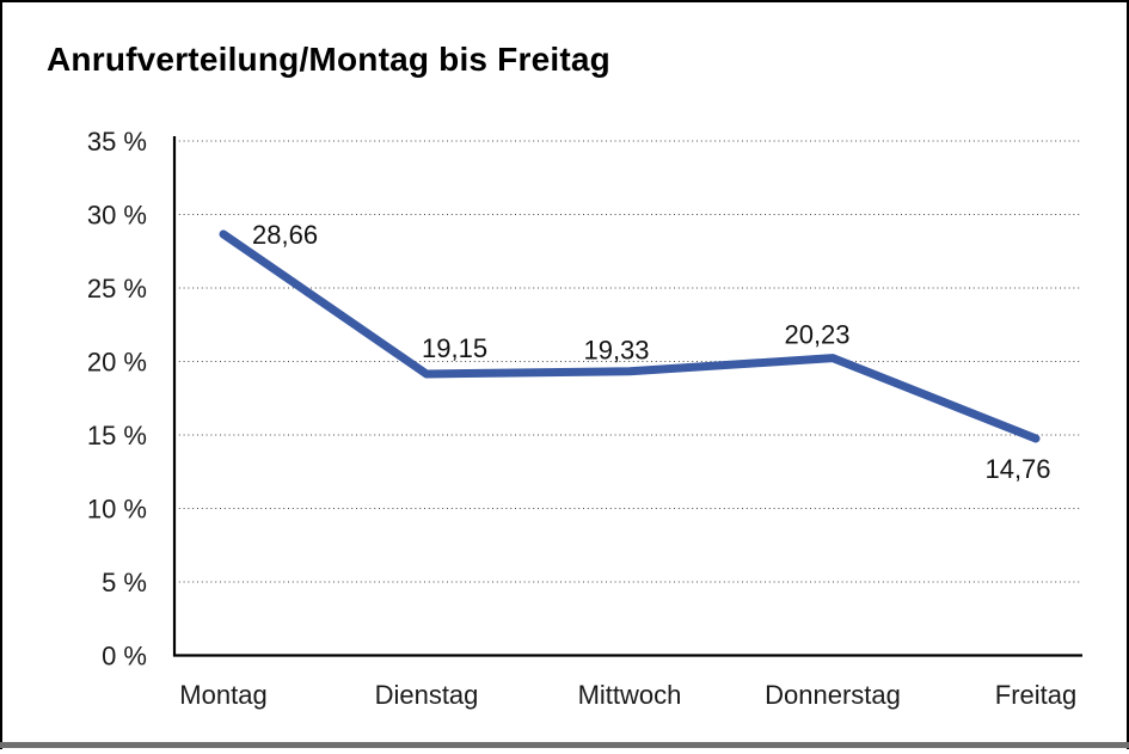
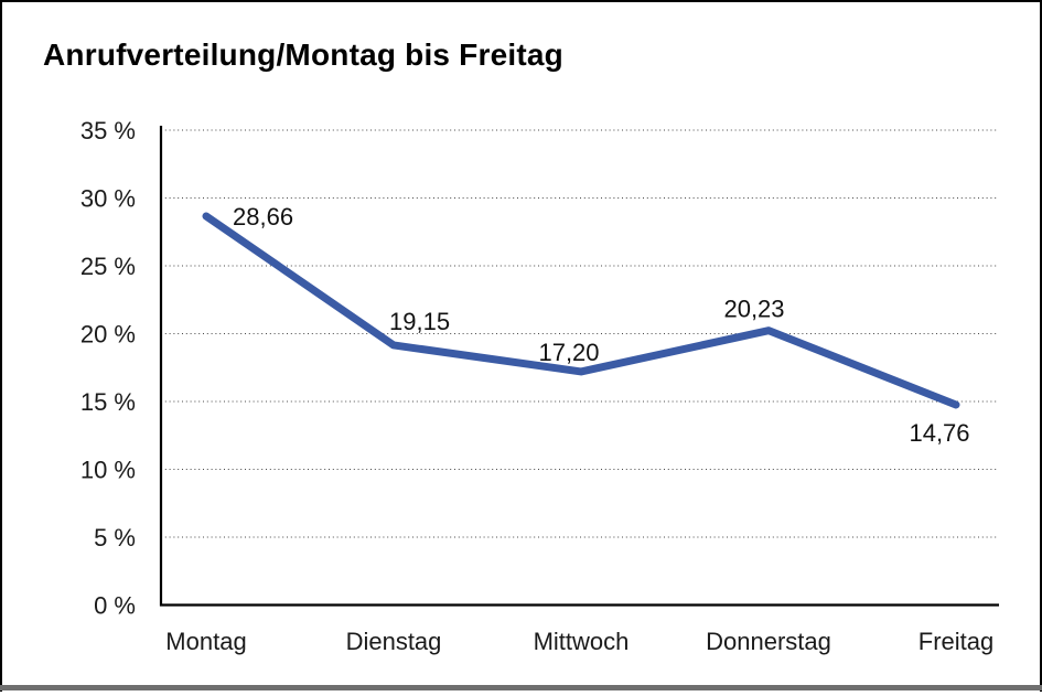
Mittwoch: 19,33 -> 17,20
